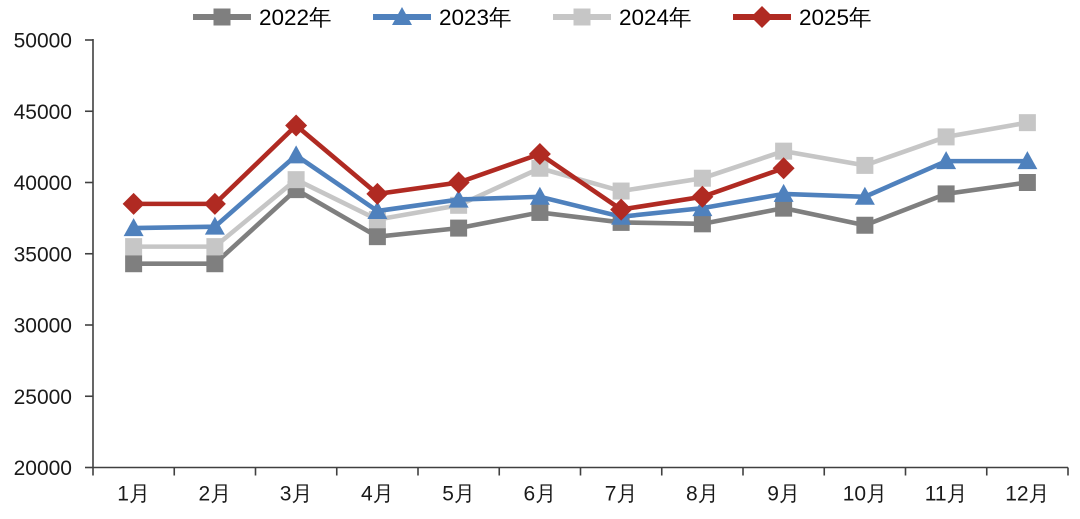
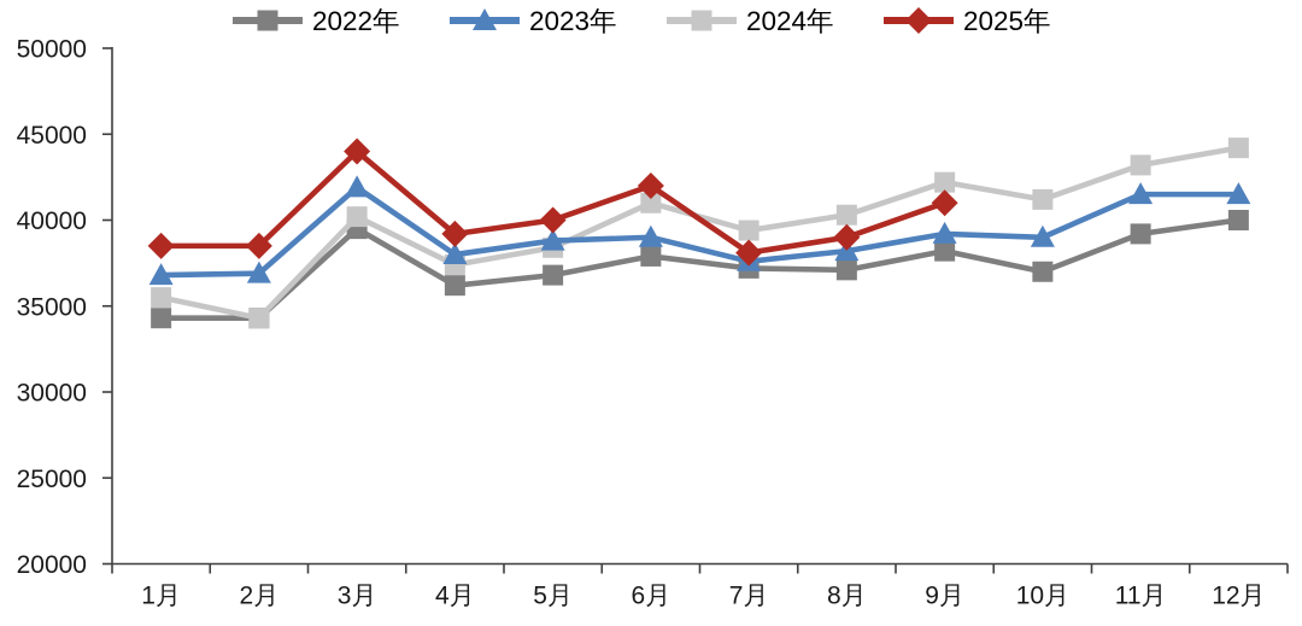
2024年/2月: 35500 -> 34300
